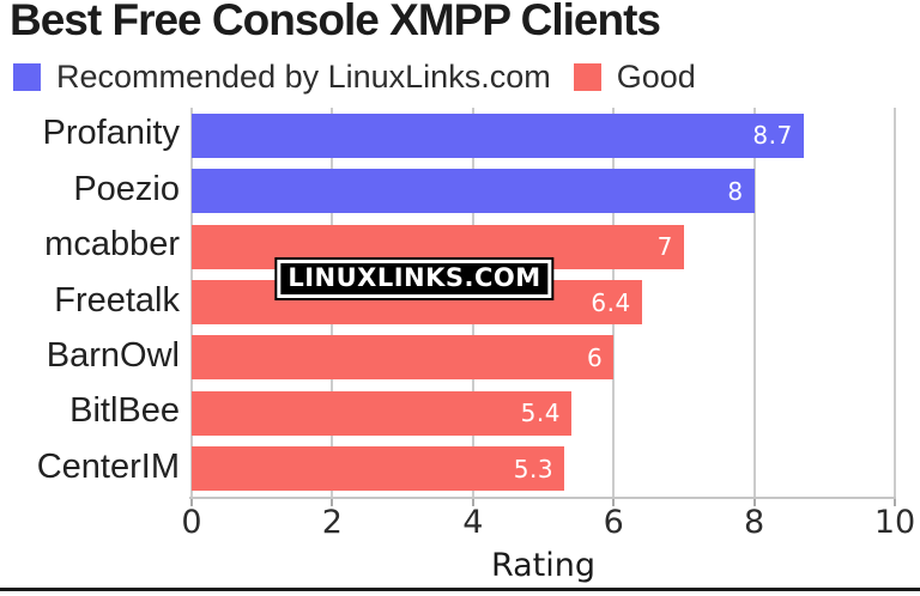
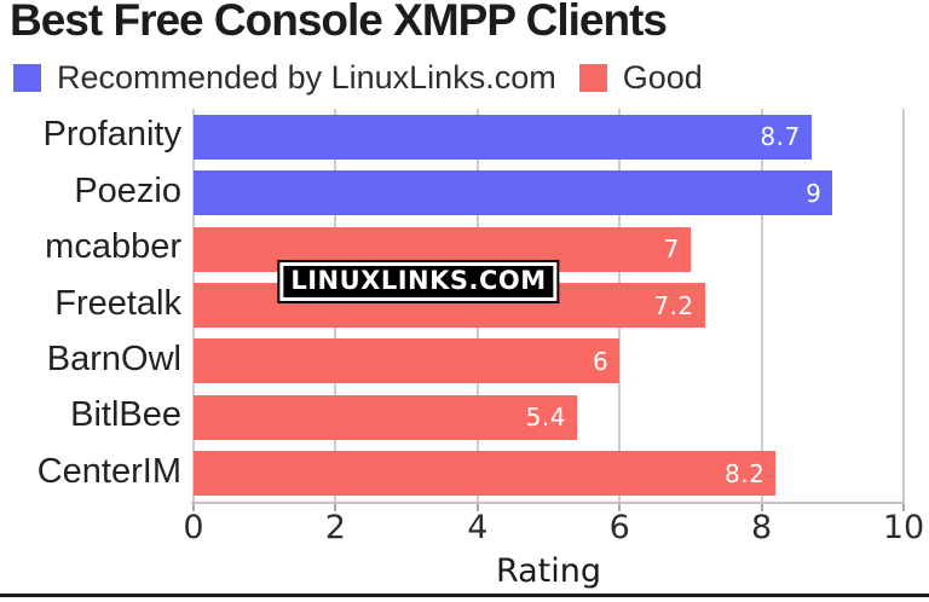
Poezio: 8 -> 9
Freetalk: 6.4 -> 7.2
CenterIM: 5.3 -> 8.2
